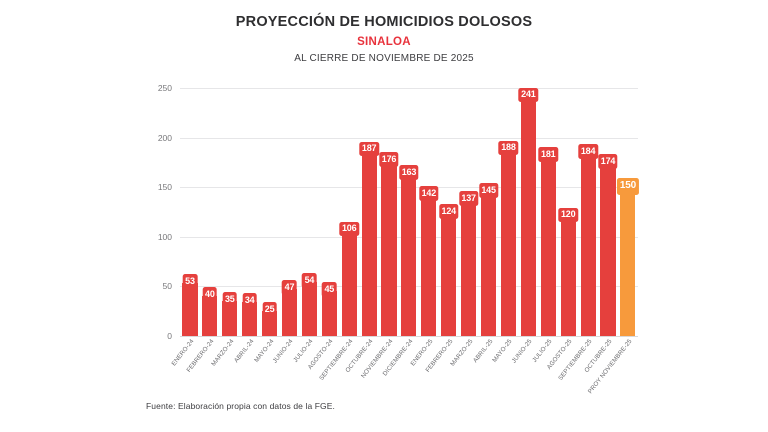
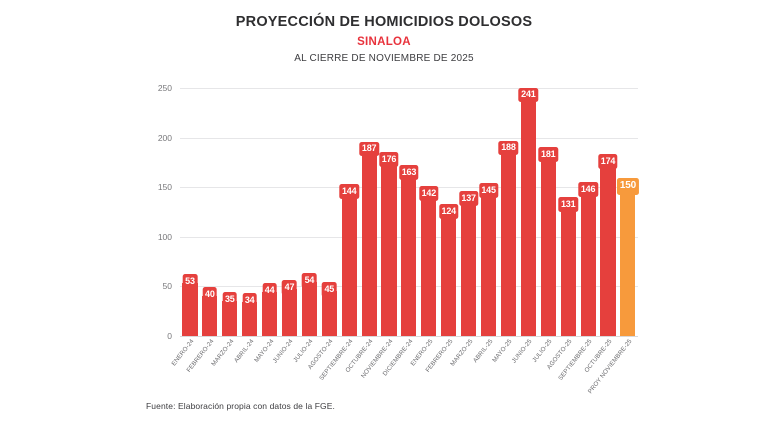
MAYO-24: 25 -> 44
SEPTIEMBRE-24: 106 -> 144
AGOSTO-25: 120 -> 131
SEPTIEMBRE-25: 184 -> 146
